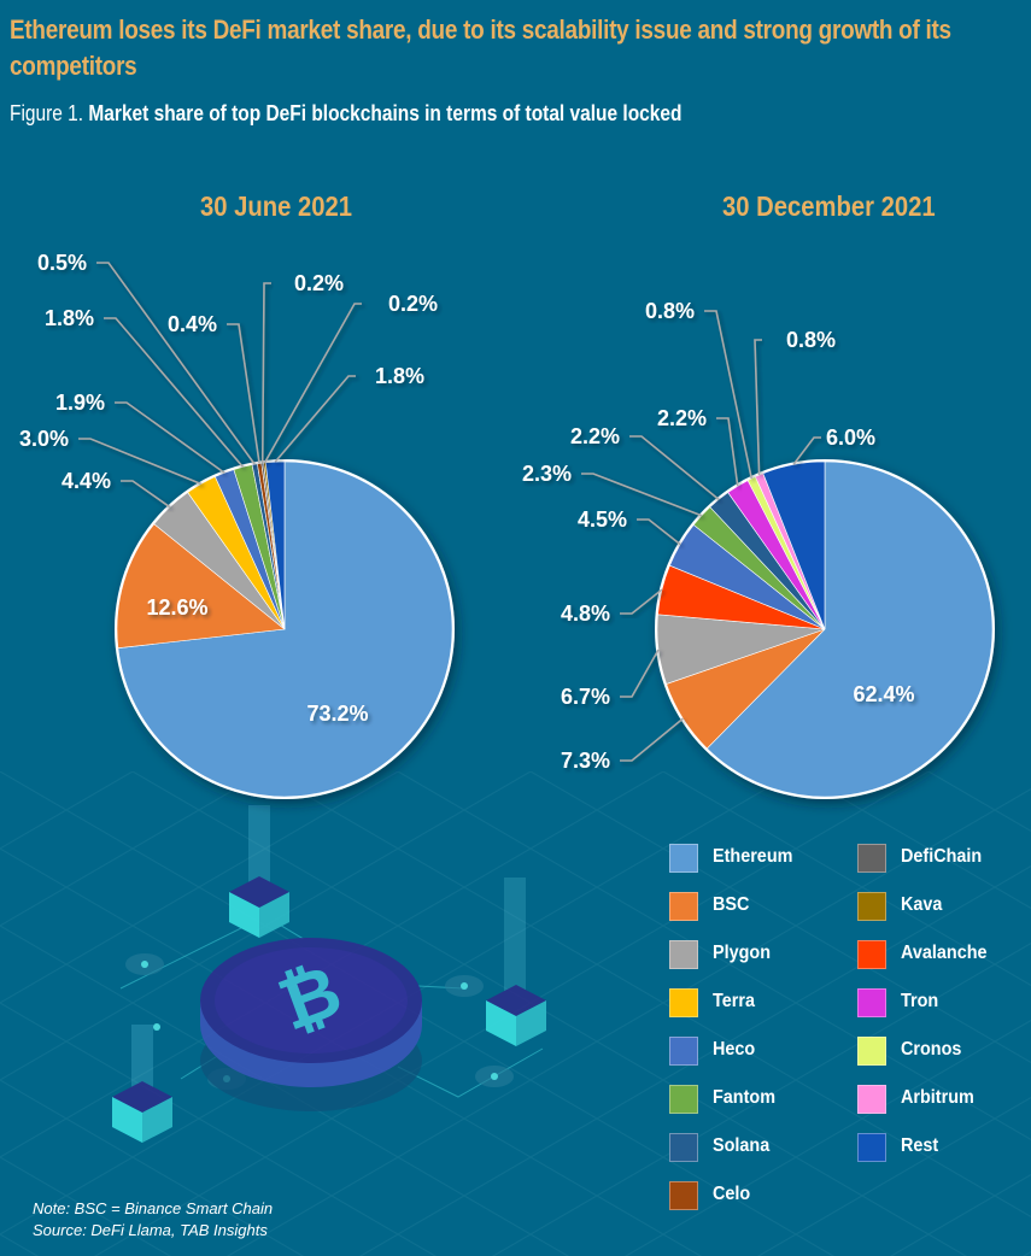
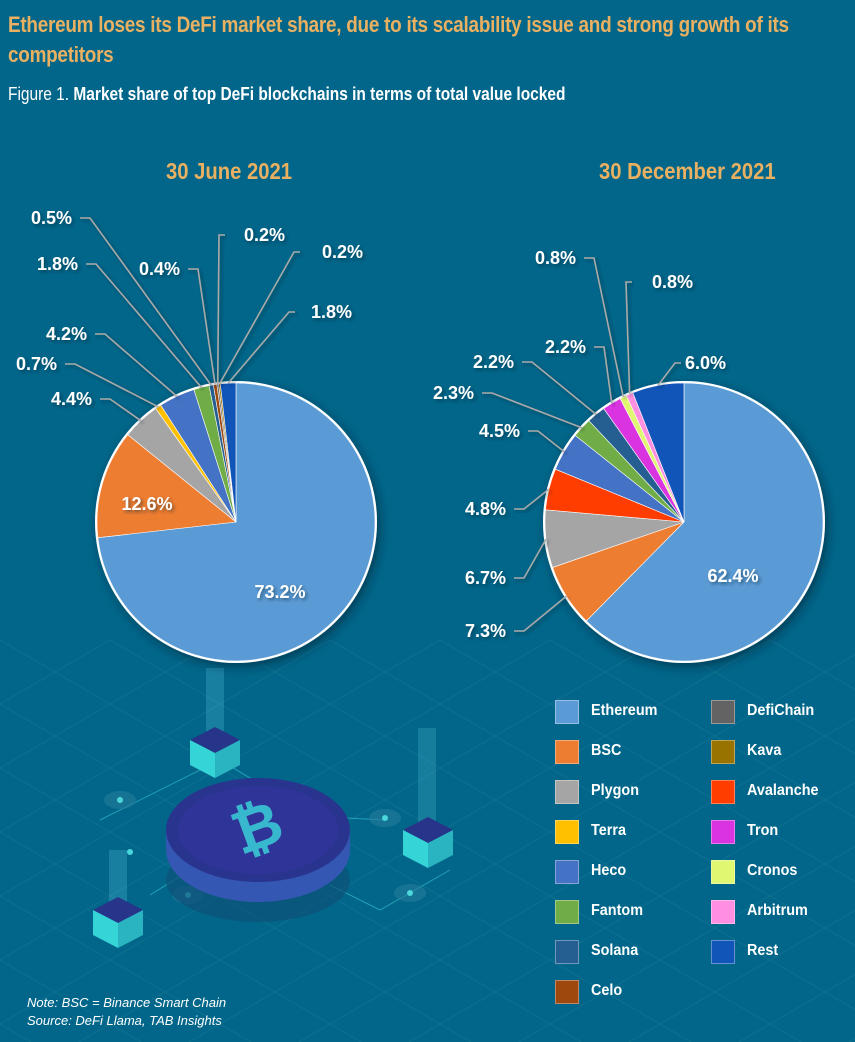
30 June 2021/Terra: 3.0% -> 0.7%
30 June 2021/Heco: 1.9% -> 4.2%
